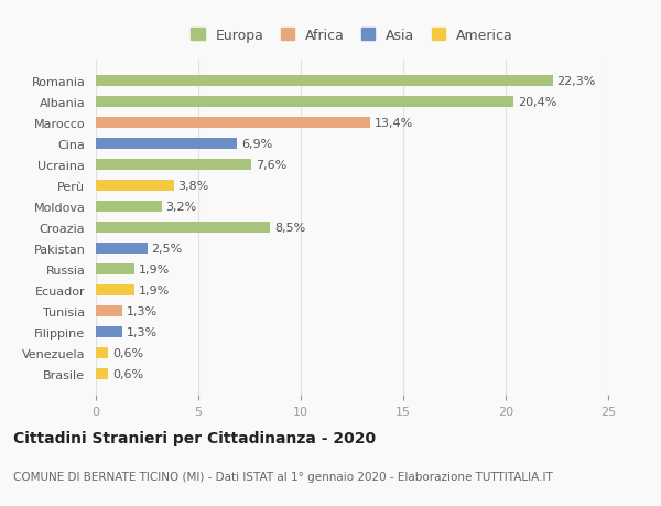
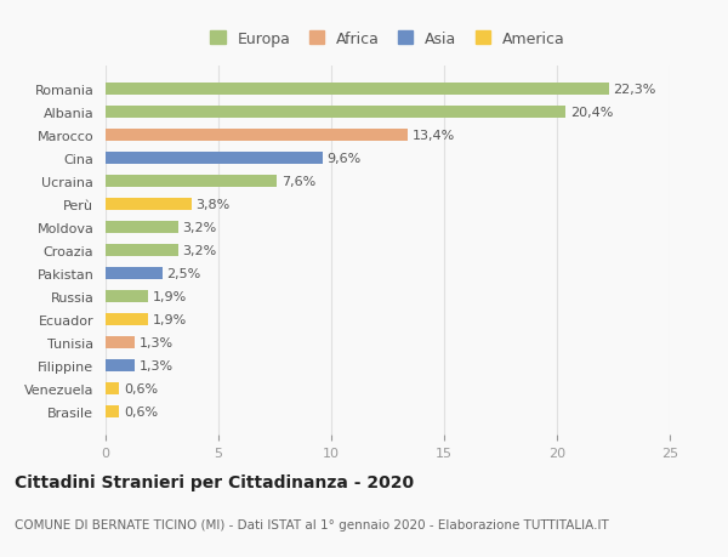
Cina: 6,9% -> 9,6%
Croazia: 8,5% -> 3,2%
